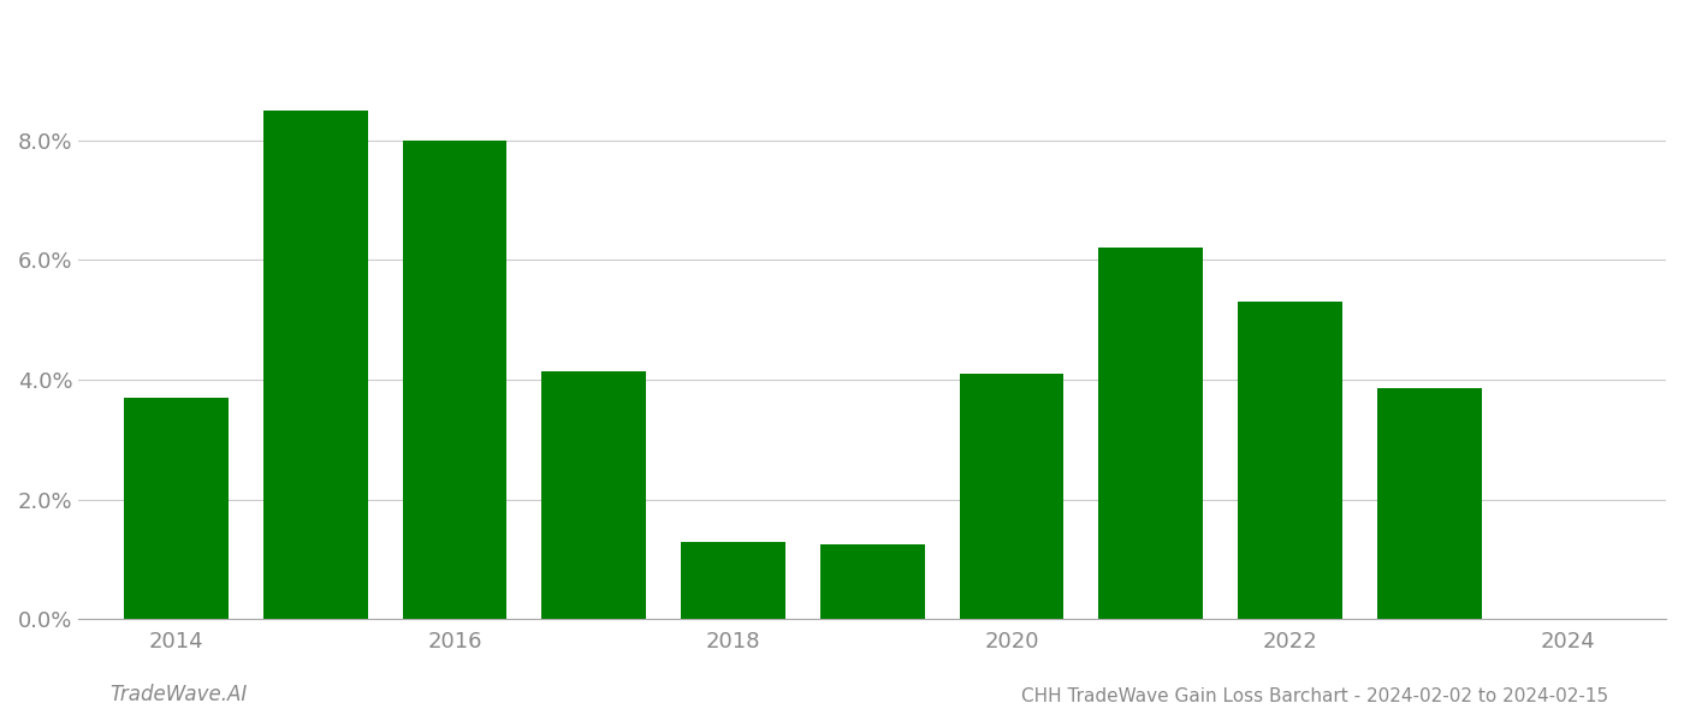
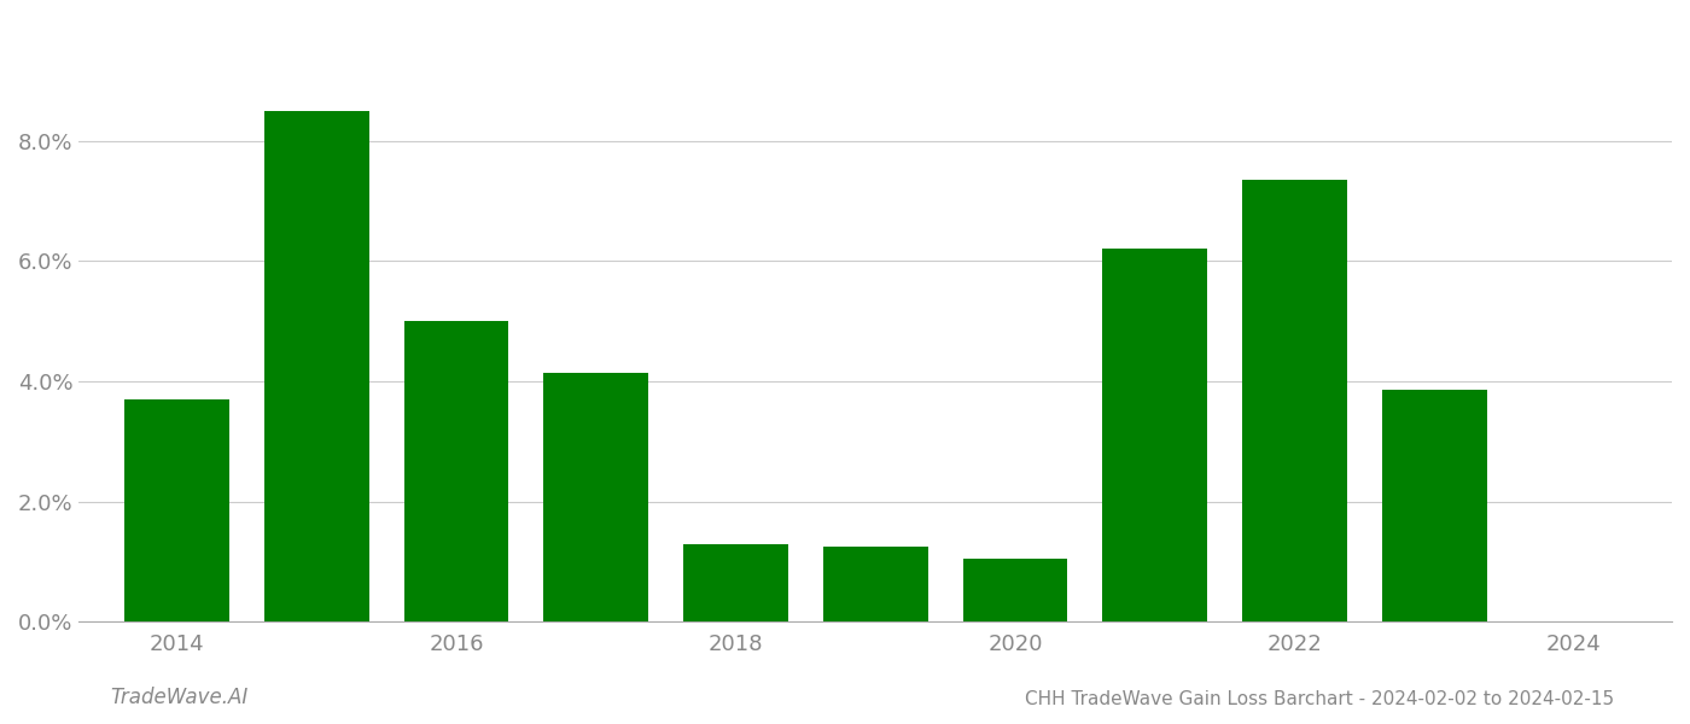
2016: 8.00% -> 5.00%
2020: 4.10% -> 1.05%
2022: 5.30% -> 7.35%
